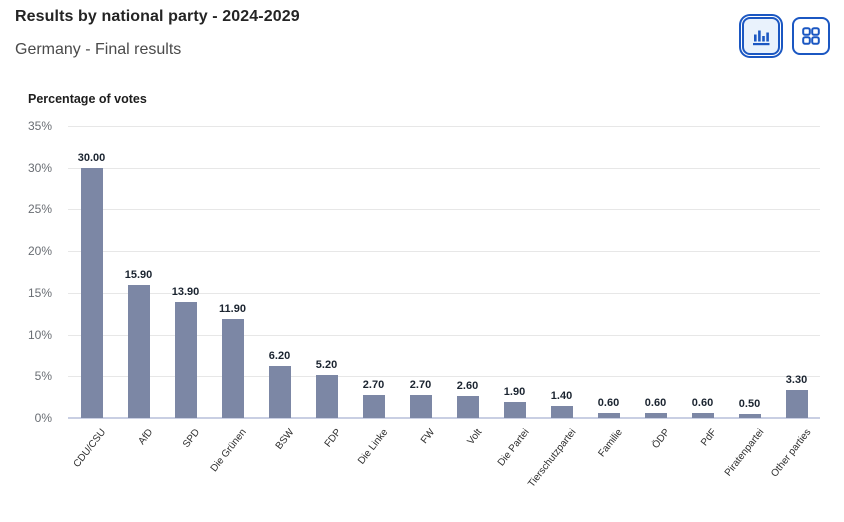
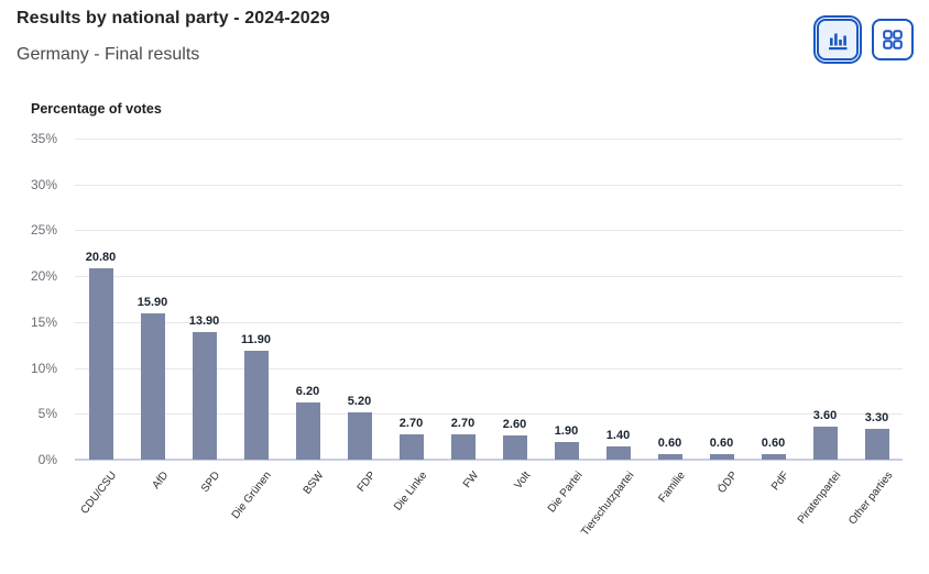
CDU/CSU: 30.00 -> 20.80
Piratenpartei: 0.50 -> 3.60
